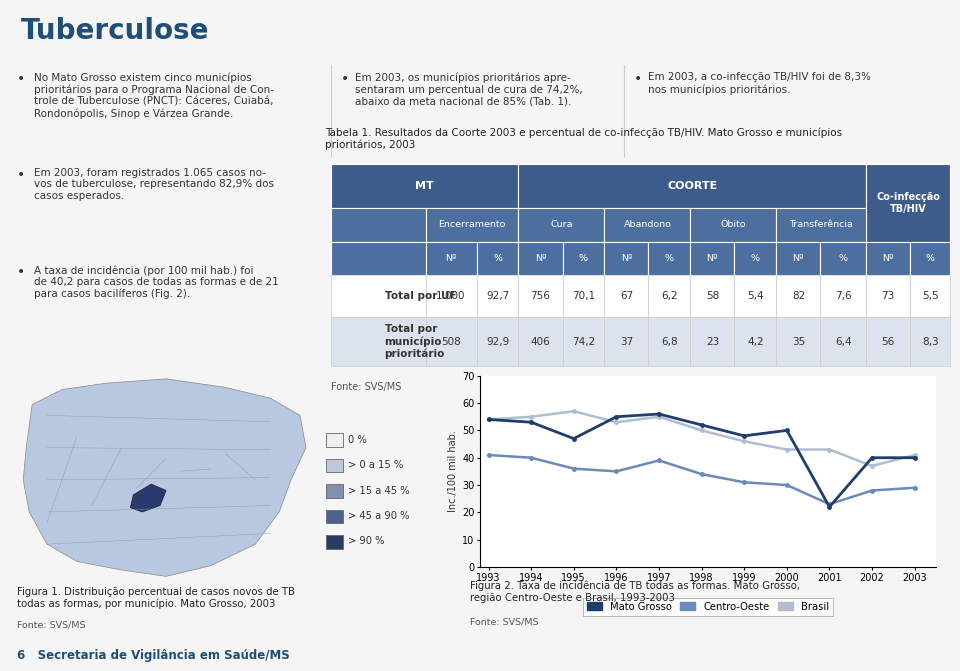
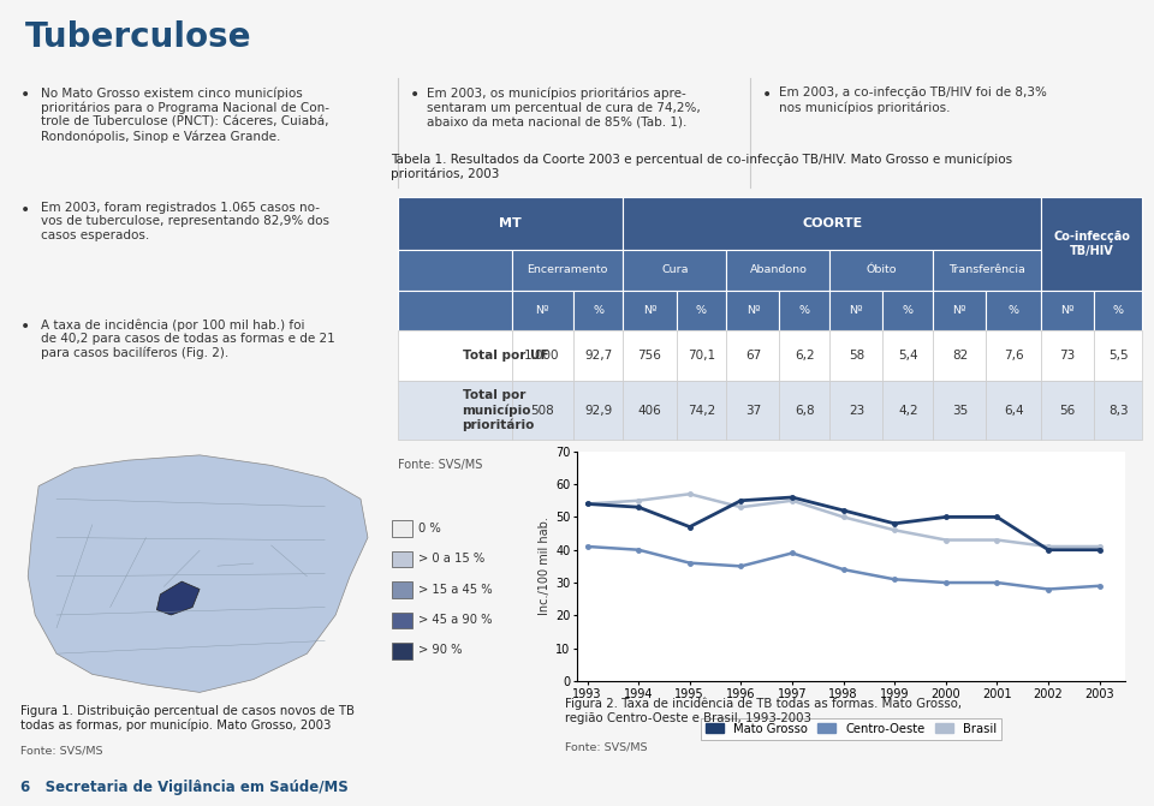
Mato Grosso/2001: 22 -> 50
Centro-Oeste/2001: 23 -> 30
Brasil/2002: 37 -> 41
